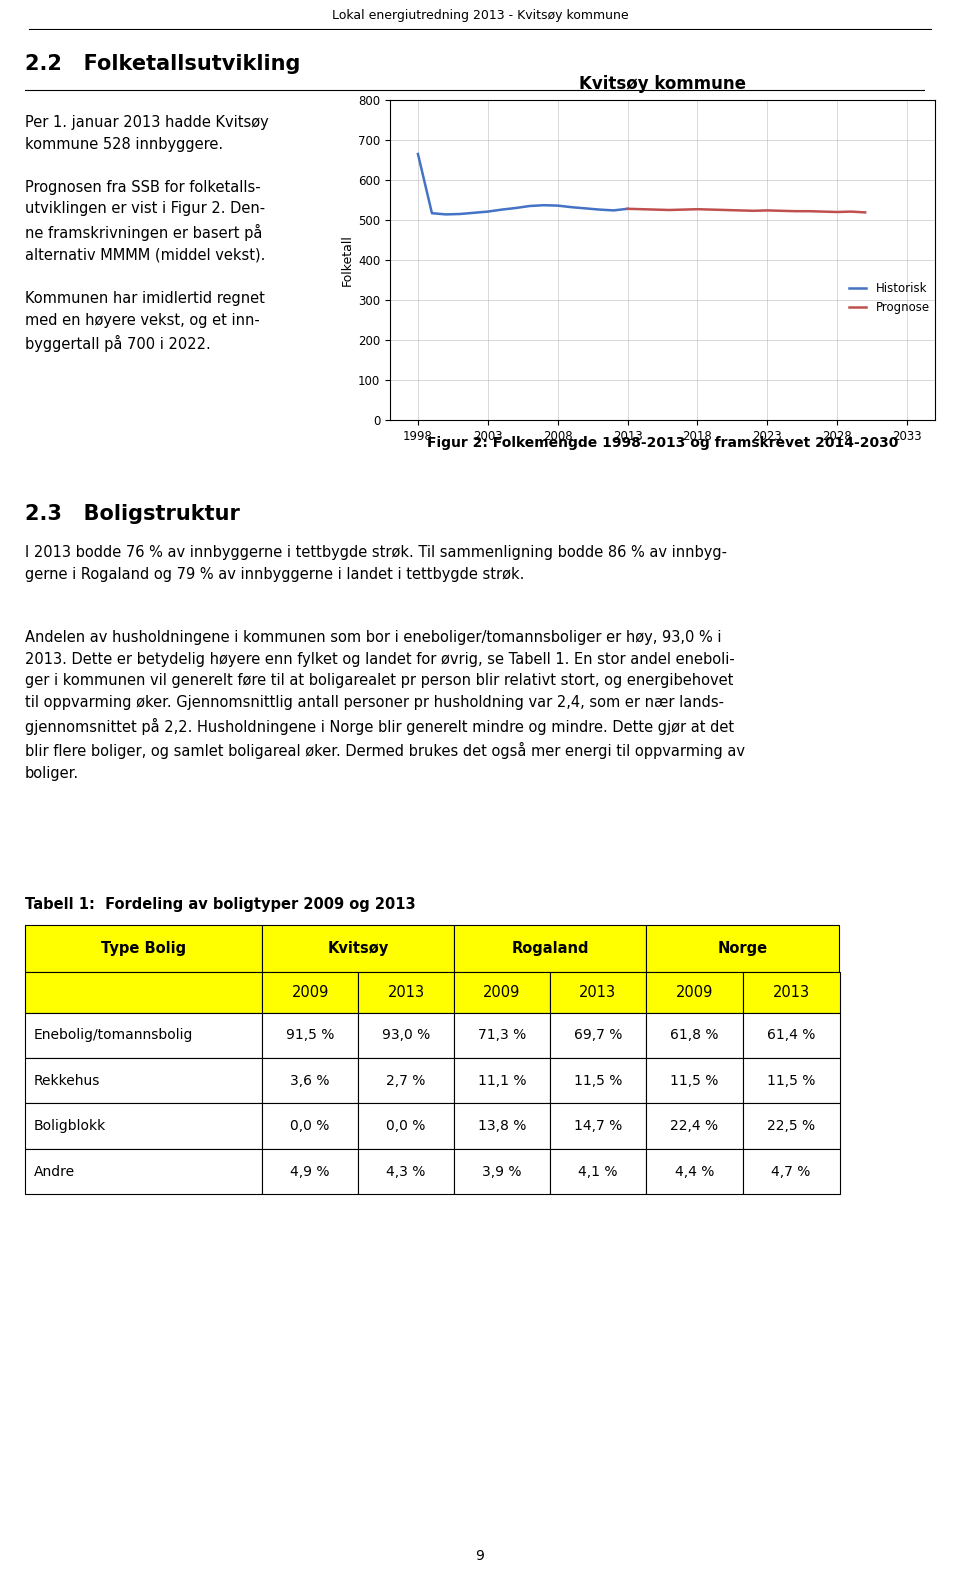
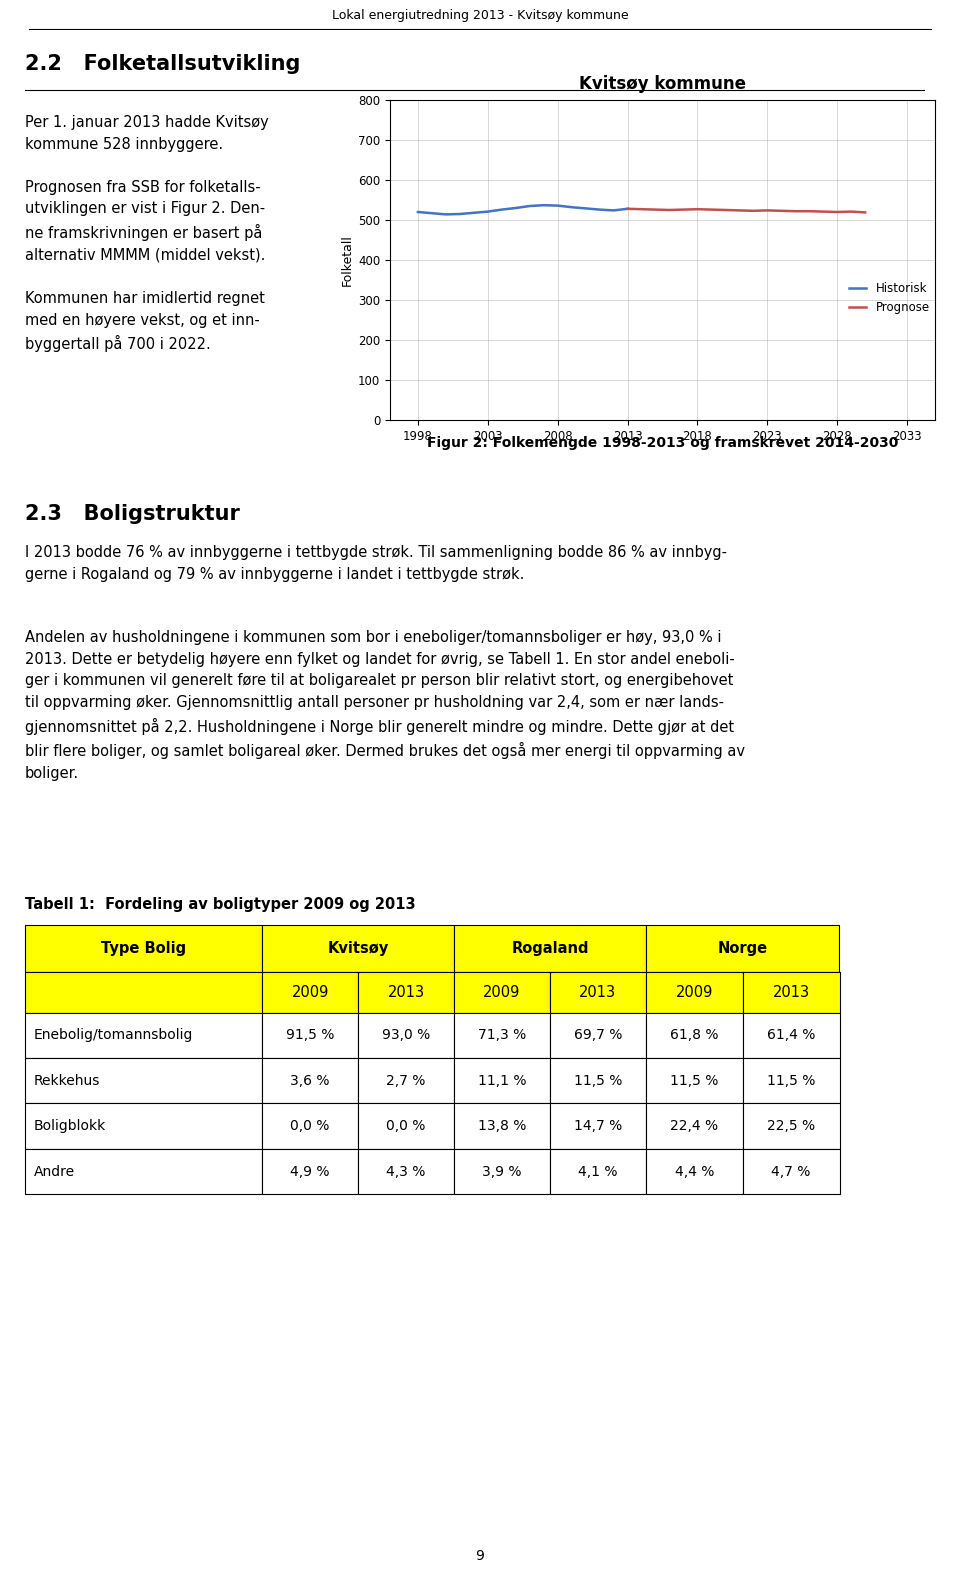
Historisk/1998: 665 -> 520
